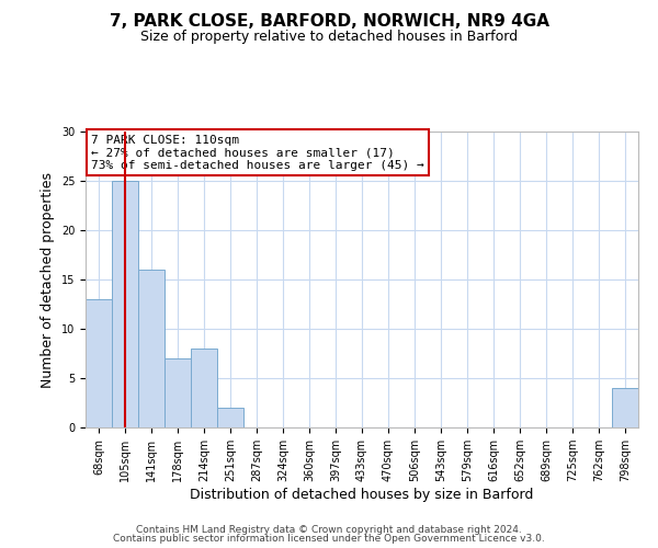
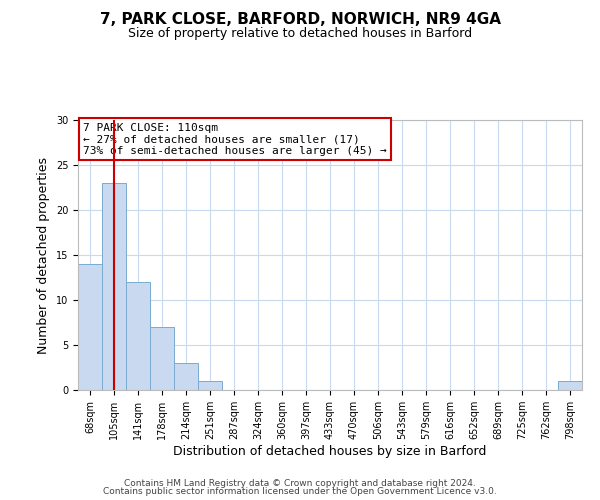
68sqm: 13 -> 14
105sqm: 25 -> 23
141sqm: 16 -> 12
214sqm: 8 -> 3
251sqm: 2 -> 1
798sqm: 4 -> 1
